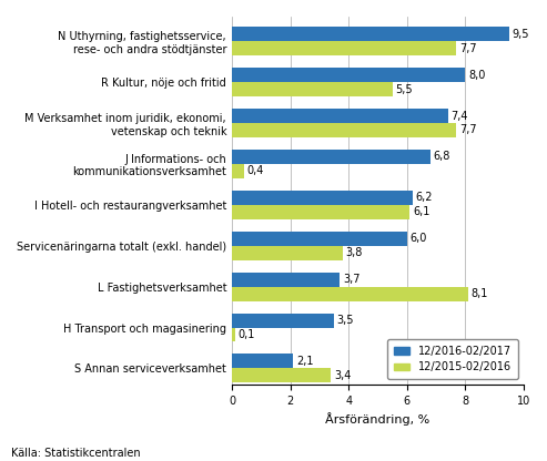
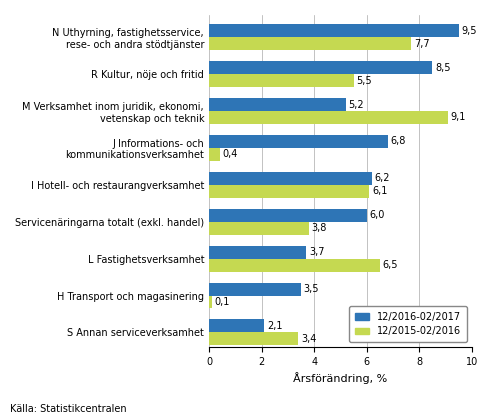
12/2016-02/2017/R Kultur, nöje och fritid: 8,0 -> 8,5
12/2016-02/2017/M Verksamhet inom juridik, ekonomi, vetenskap och teknik: 7,4 -> 5,2
12/2015-02/2016/M Verksamhet inom juridik, ekonomi, vetenskap och teknik: 7,7 -> 9,1
12/2015-02/2016/L Fastighetsverksamhet: 8,1 -> 6,5
